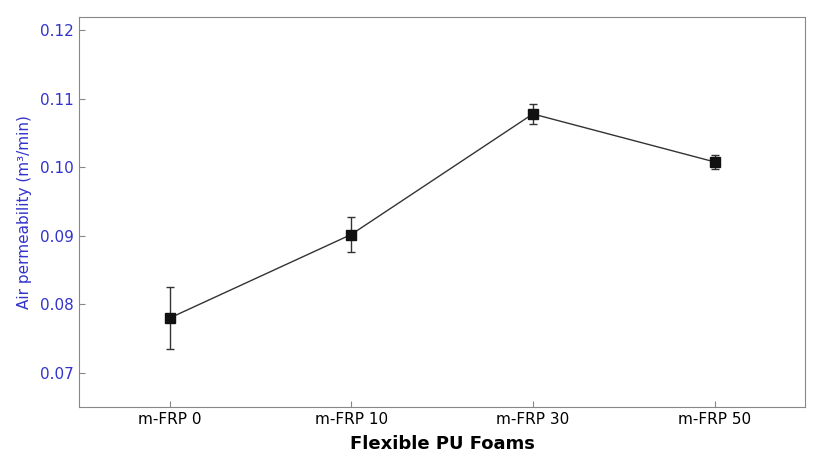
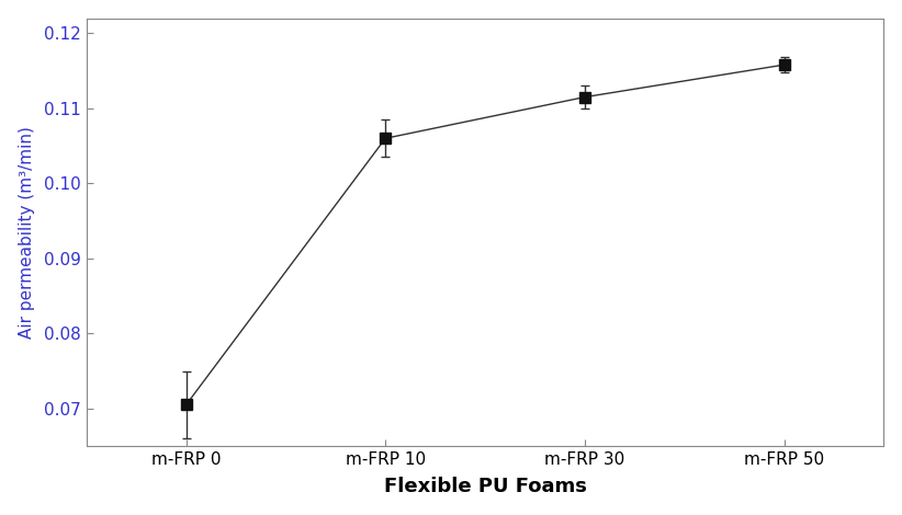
m-FRP 0: 0.0780 -> 0.0705
m-FRP 10: 0.0902 -> 0.1060
m-FRP 30: 0.1078 -> 0.1115
m-FRP 50: 0.1008 -> 0.1158
